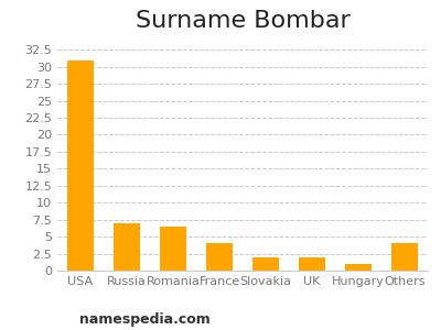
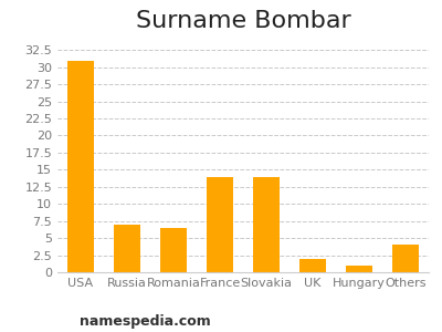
France: 4.0 -> 14.0
Slovakia: 2.0 -> 14.0
